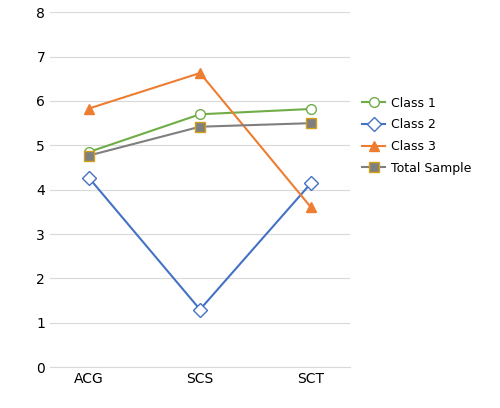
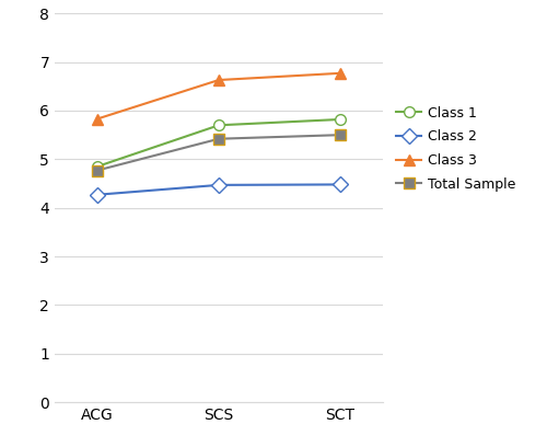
Class 2/SCS: 1.30 -> 4.47
Class 2/SCT: 4.15 -> 4.48
Class 3/SCT: 3.60 -> 6.77
